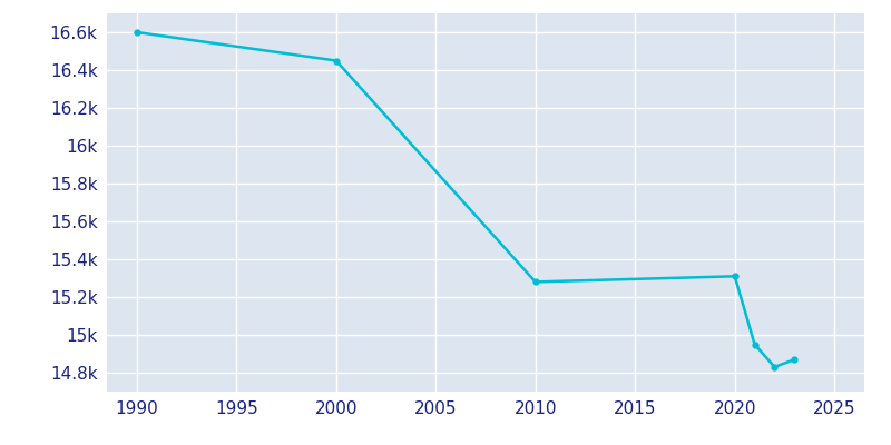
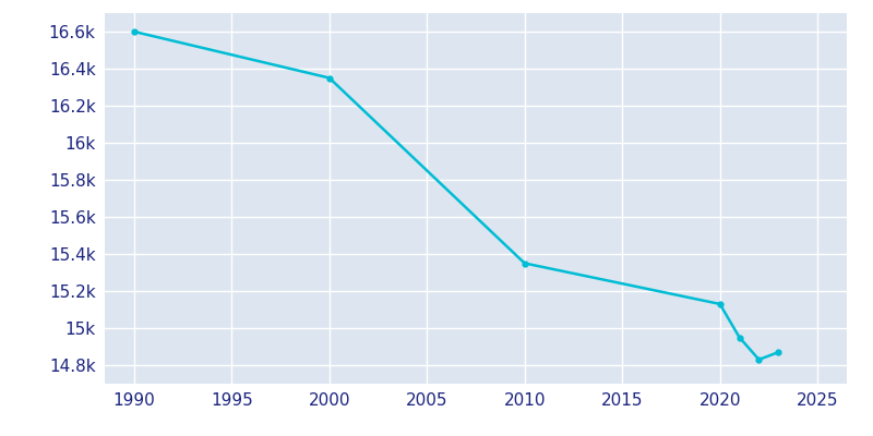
2000: 16.45k -> 16.35k
2010: 15.28k -> 15.35k
2020: 15.31k -> 15.13k
